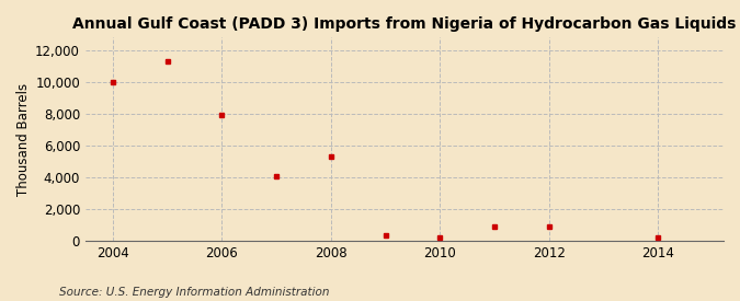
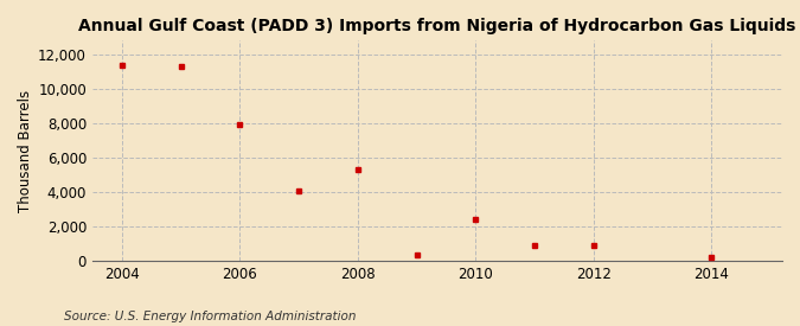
2004: 10,000 -> 11,400
2010: 200 -> 2,400
